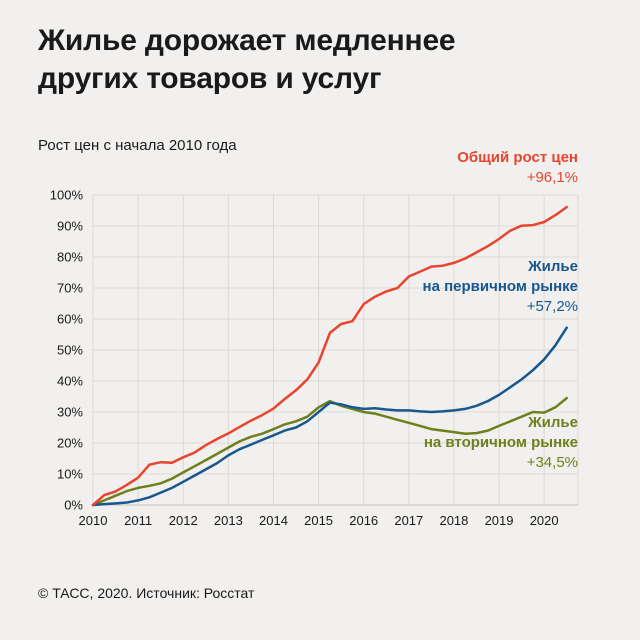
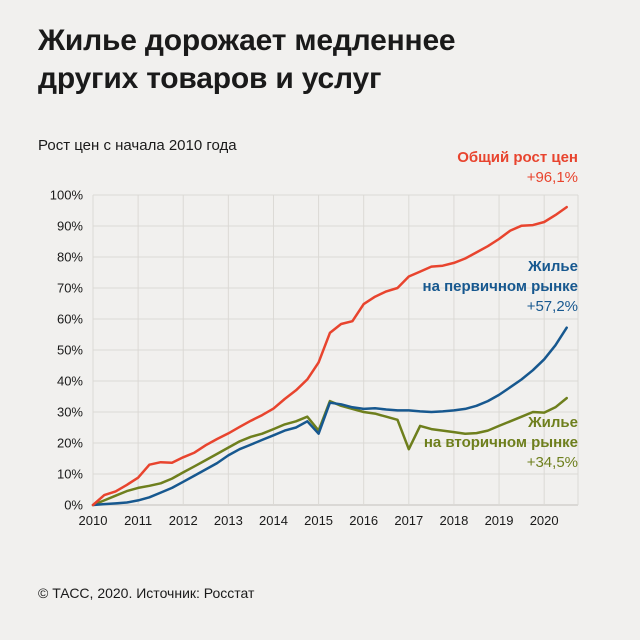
Жилье на первичном рынке/2015: 30% -> 23%
Жилье на вторичном рынке/2015: 32% -> 24%
Жилье на вторичном рынке/2017: 26% -> 18%
